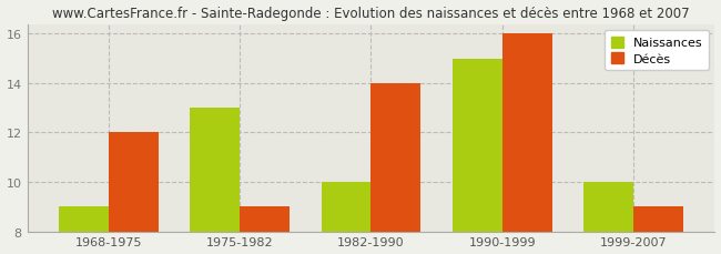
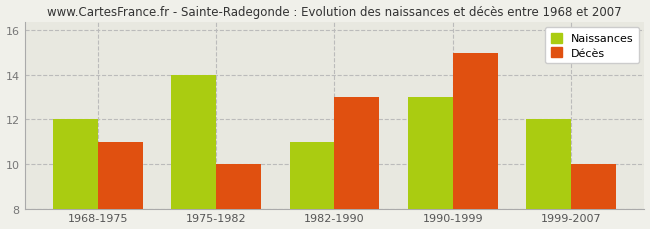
Naissances/1968-1975: 9 -> 12
Décès/1968-1975: 12 -> 11
Naissances/1975-1982: 13 -> 14
Décès/1975-1982: 9 -> 10
Naissances/1982-1990: 10 -> 11
Décès/1982-1990: 14 -> 13
Naissances/1990-1999: 15 -> 13
Décès/1990-1999: 16 -> 15
Naissances/1999-2007: 10 -> 12
Décès/1999-2007: 9 -> 10
